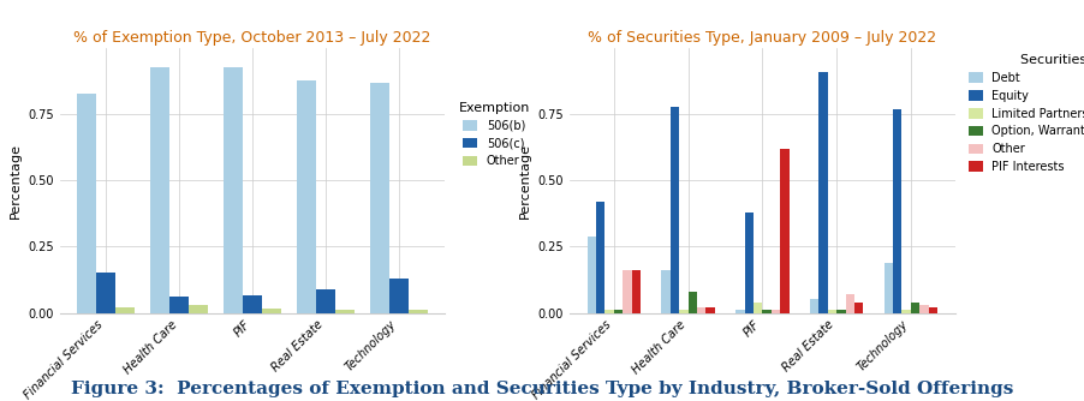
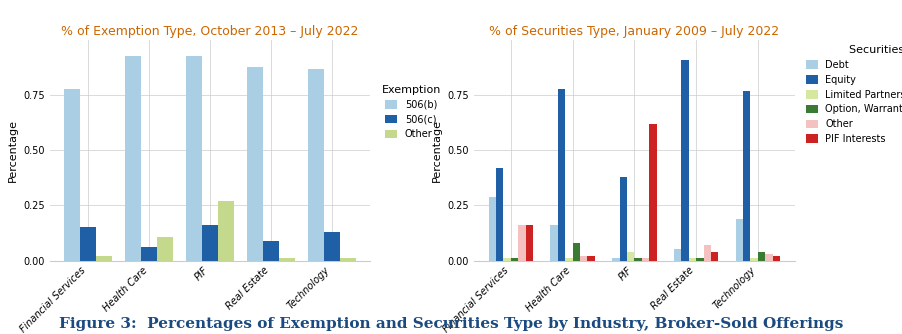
% of Exemption Type, October 2013 – July 2022/506(b)/Financial Services: 0.83 -> 0.78
% of Exemption Type, October 2013 – July 2022/Other/Health Care: 0.030 -> 0.105
% of Exemption Type, October 2013 – July 2022/506(c)/PIF: 0.065 -> 0.160
% of Exemption Type, October 2013 – July 2022/Other/PIF: 0.015 -> 0.270
